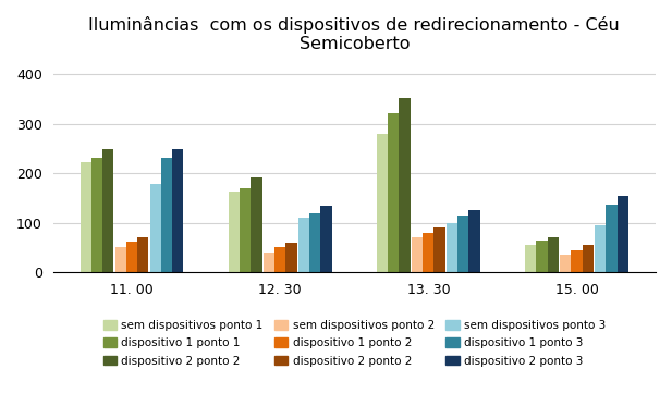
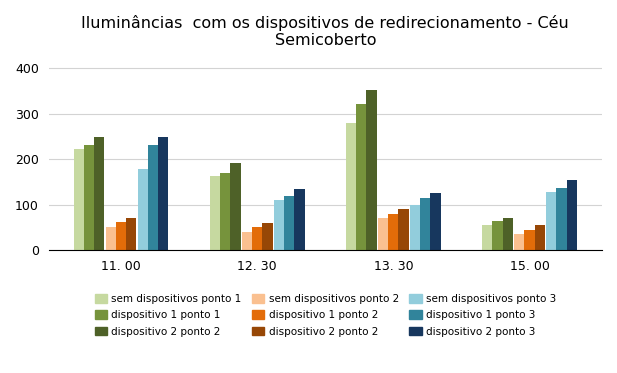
sem dispositivos ponto 3/15. 00: 95 -> 128
